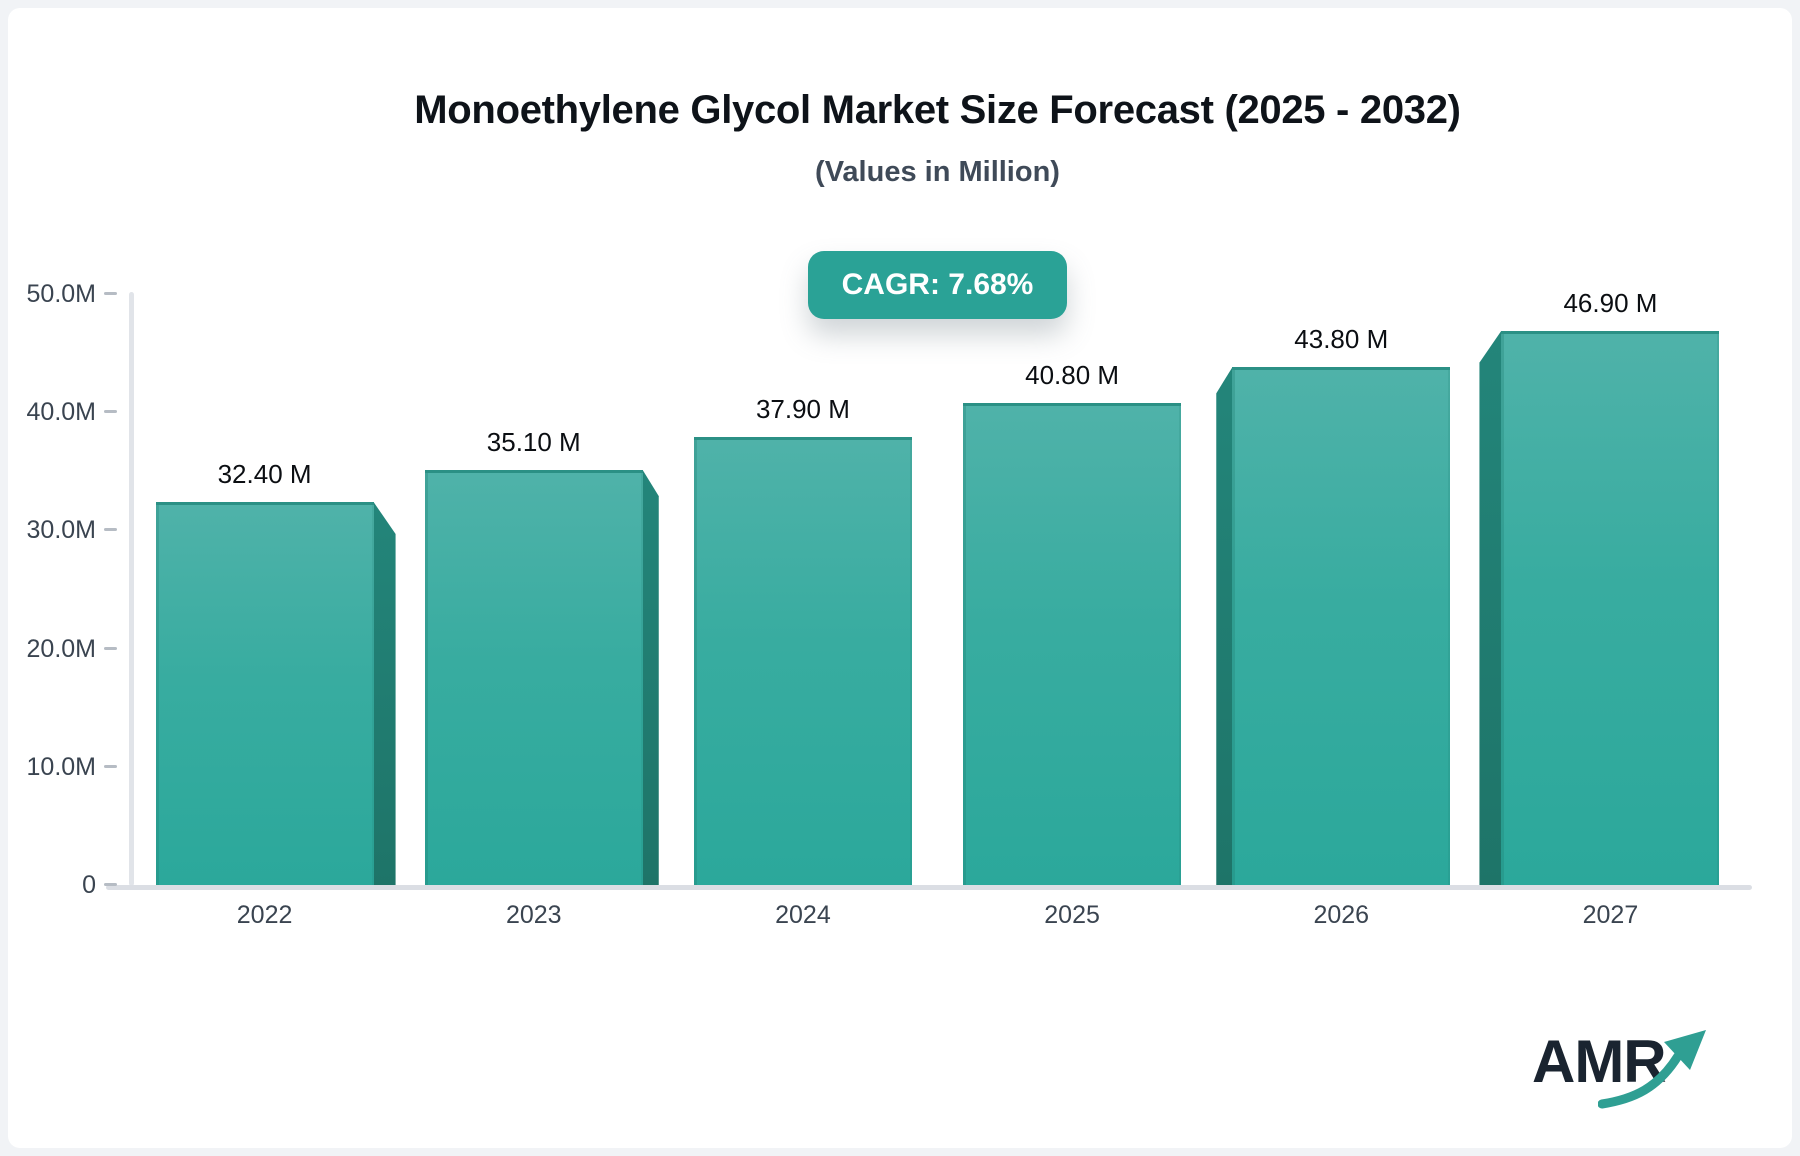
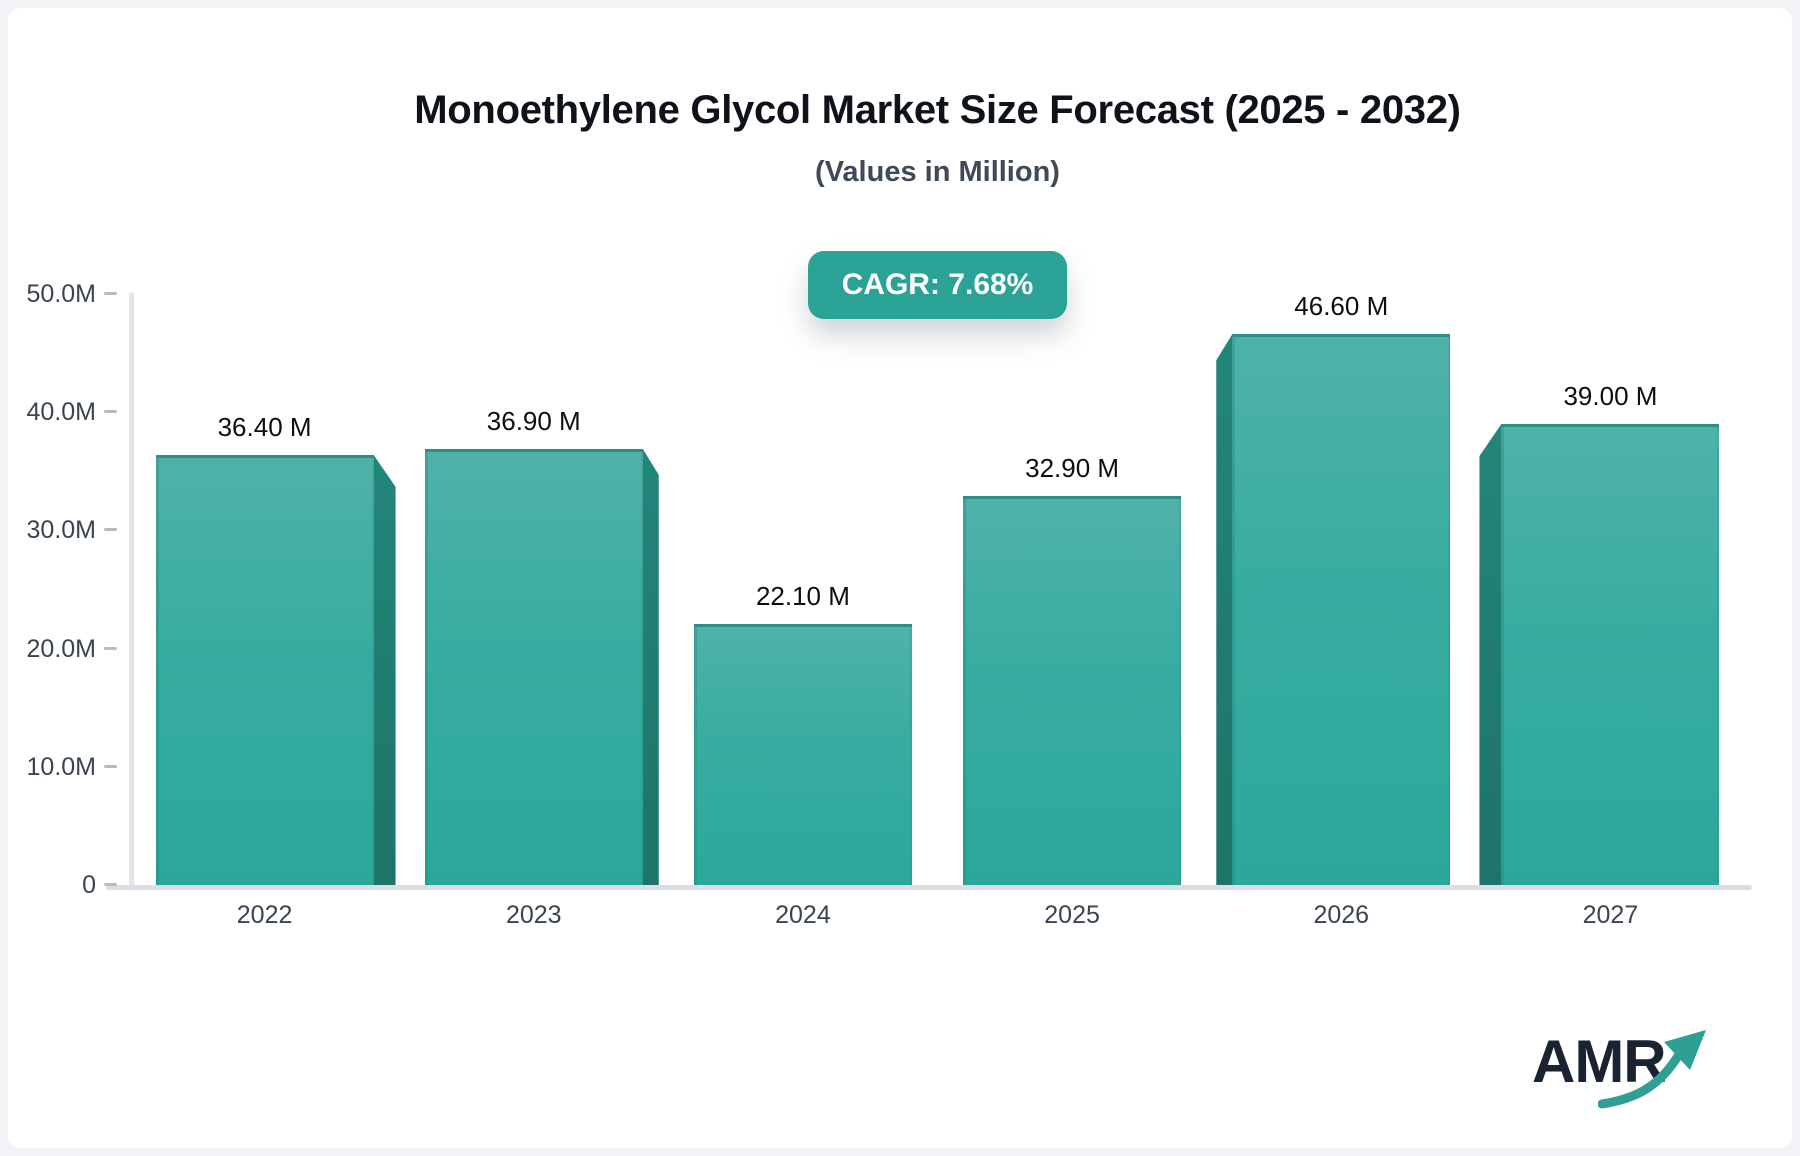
2022: 32.40 -> 36.40
2023: 35.10 -> 36.90
2024: 37.90 -> 22.10
2025: 40.80 -> 32.90
2026: 43.80 -> 46.60
2027: 46.90 -> 39.00
